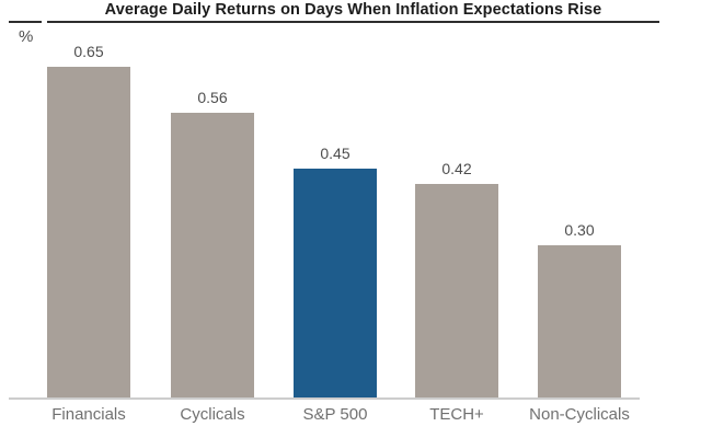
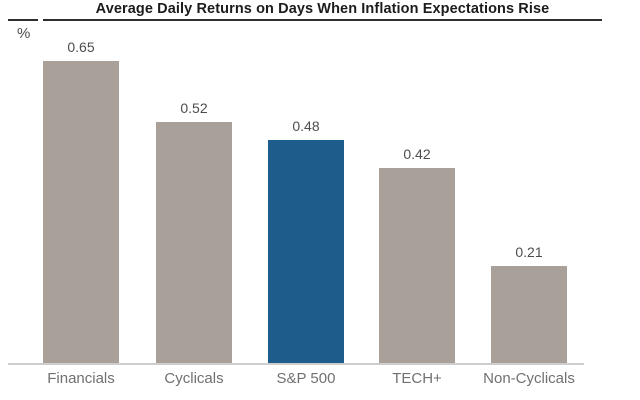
Cyclicals: 0.56 -> 0.52
S&P 500: 0.45 -> 0.48
Non-Cyclicals: 0.30 -> 0.21
